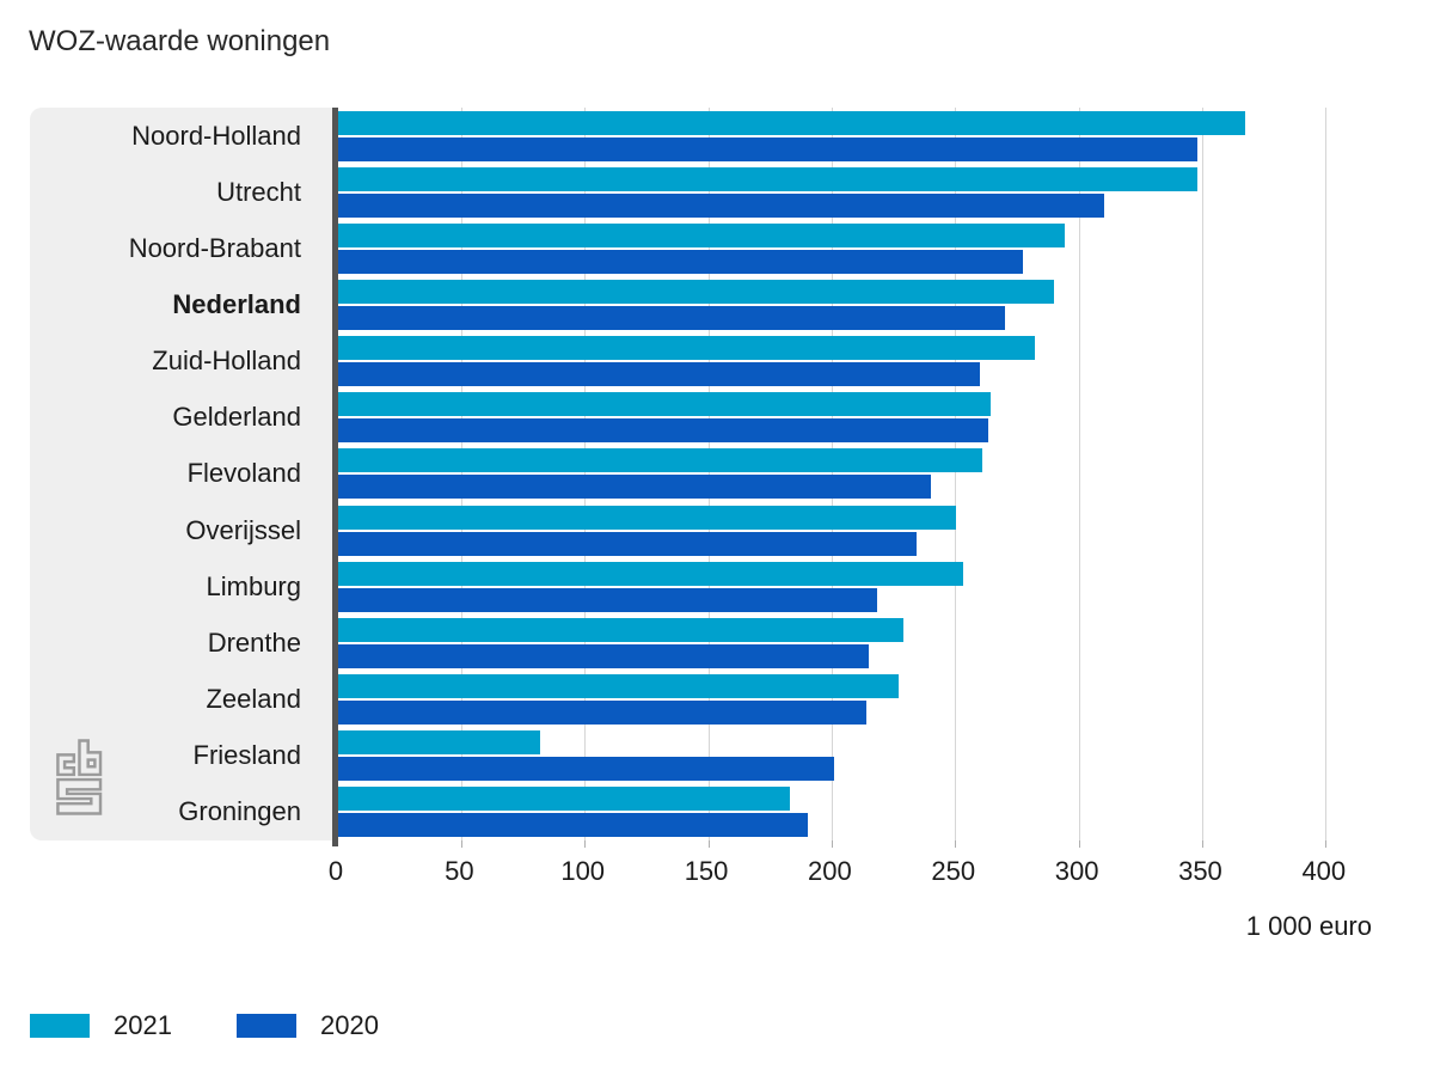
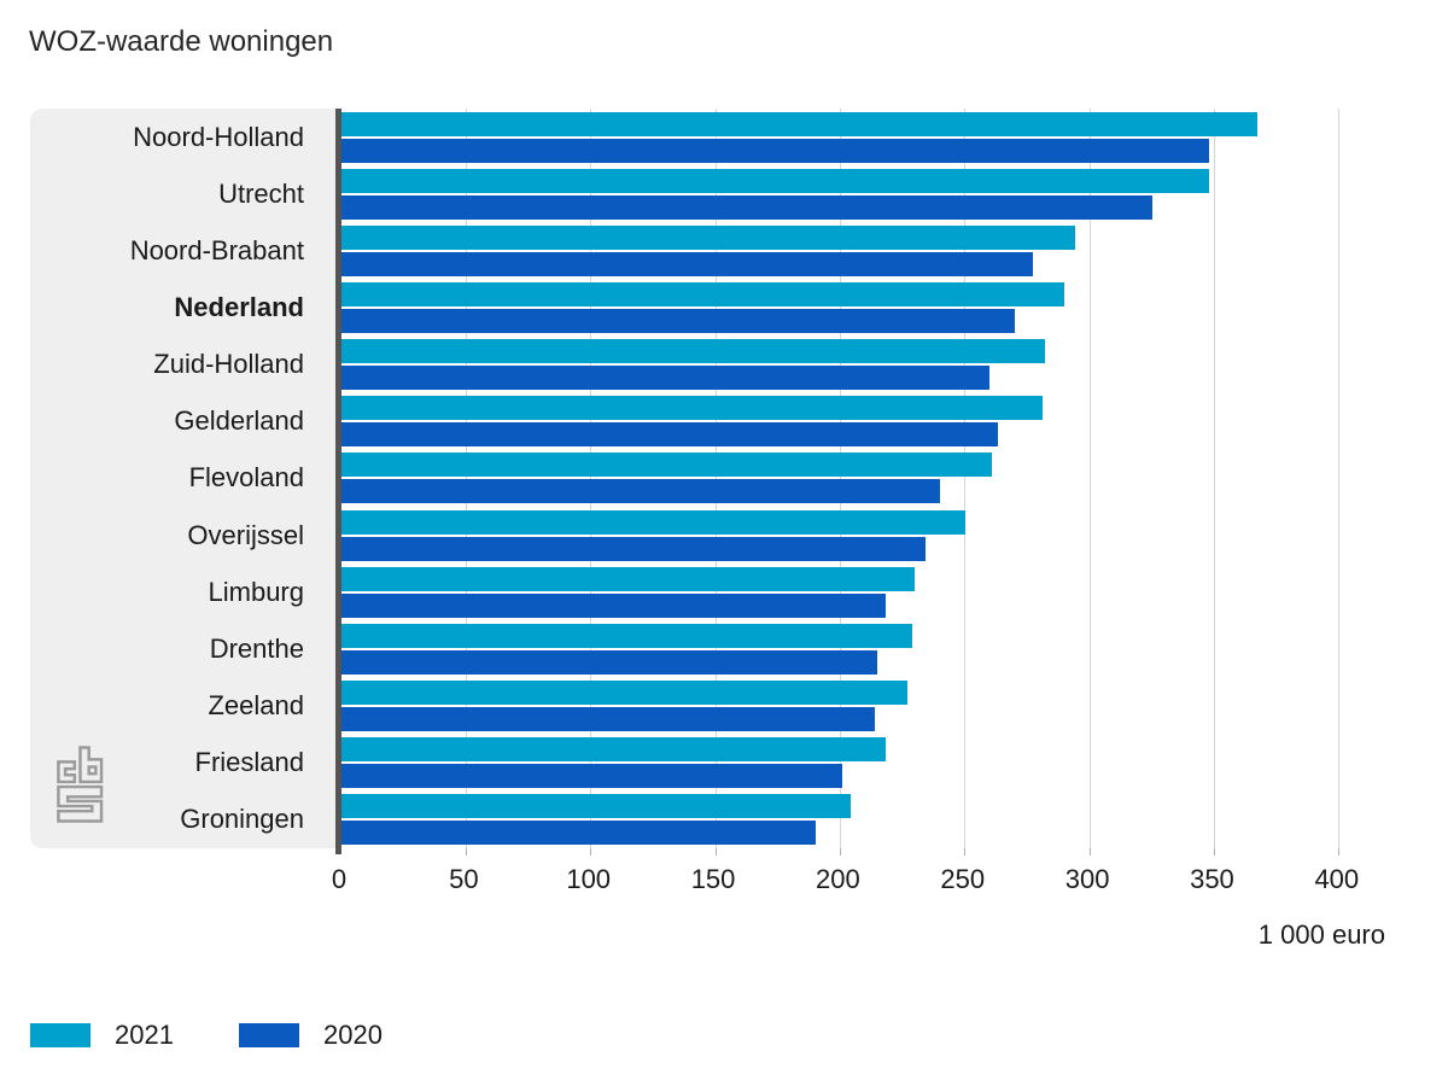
2020/Utrecht: 310 -> 325
2021/Gelderland: 264 -> 281
2021/Limburg: 253 -> 230
2021/Friesland: 82 -> 218
2021/Groningen: 183 -> 204
